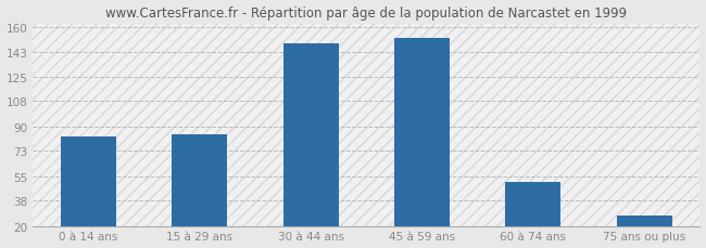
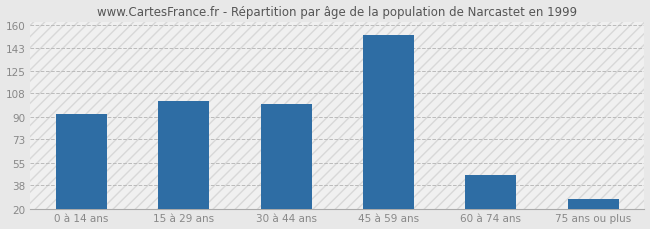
0 à 14 ans: 83 -> 92
15 à 29 ans: 85 -> 102
30 à 44 ans: 149 -> 100
60 à 74 ans: 51 -> 46
